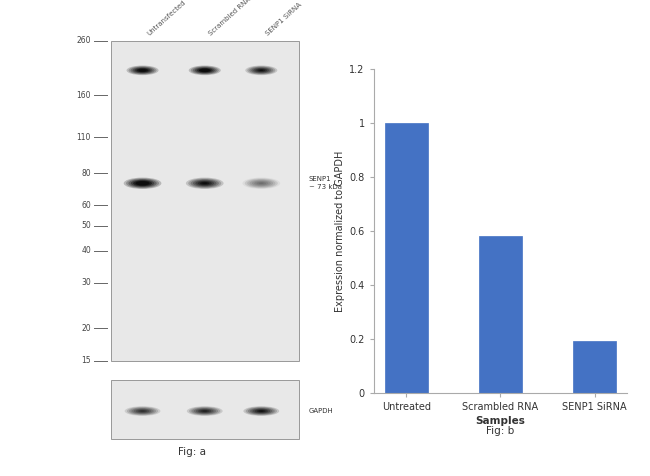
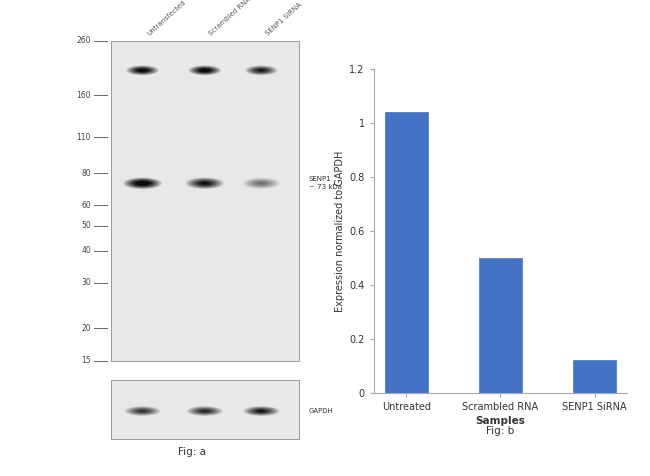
Untreated: 1.00 -> 1.04
Scrambled RNA: 0.58 -> 0.50
SENP1 SiRNA: 0.19 -> 0.12
